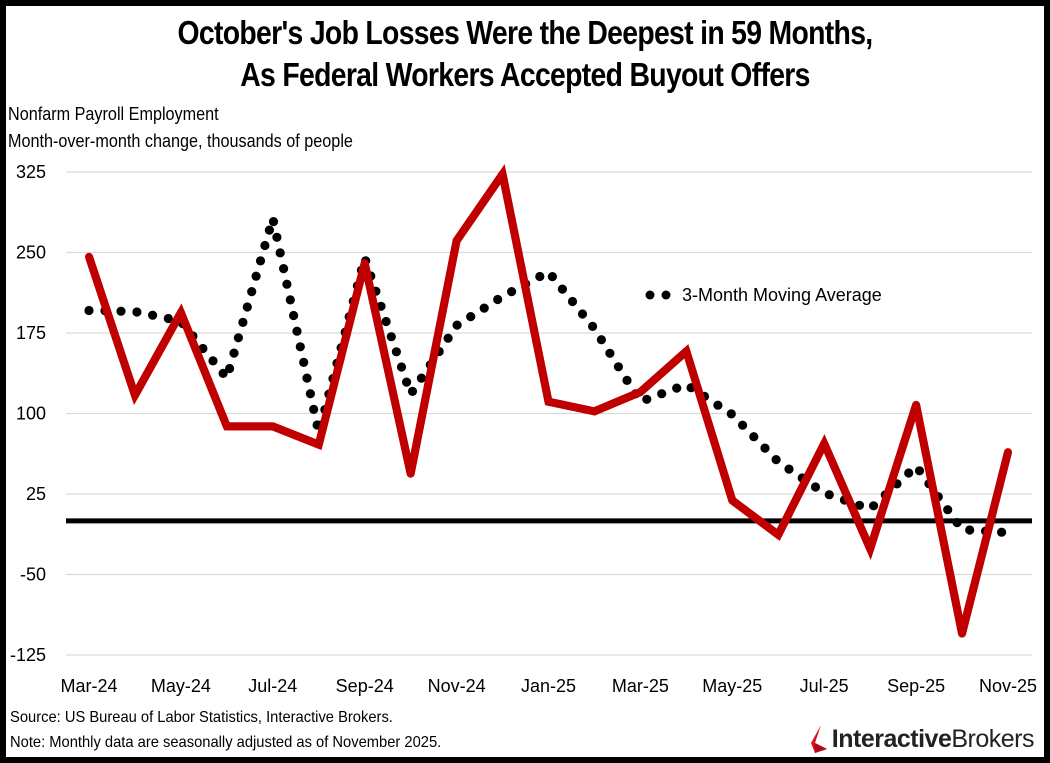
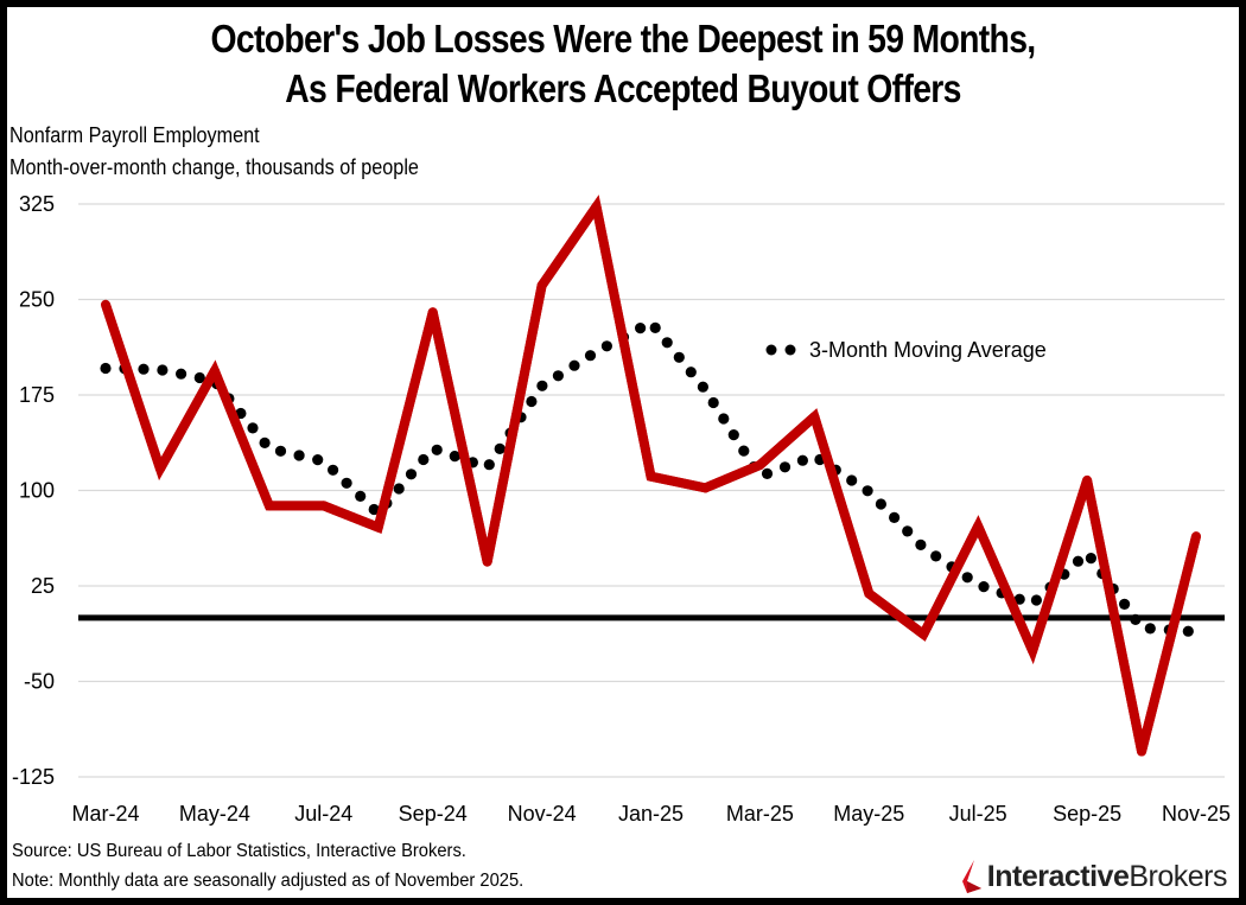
3-Month Moving Average/Jul-24: 282 -> 123
3-Month Moving Average/Sep-24: 245 -> 133
